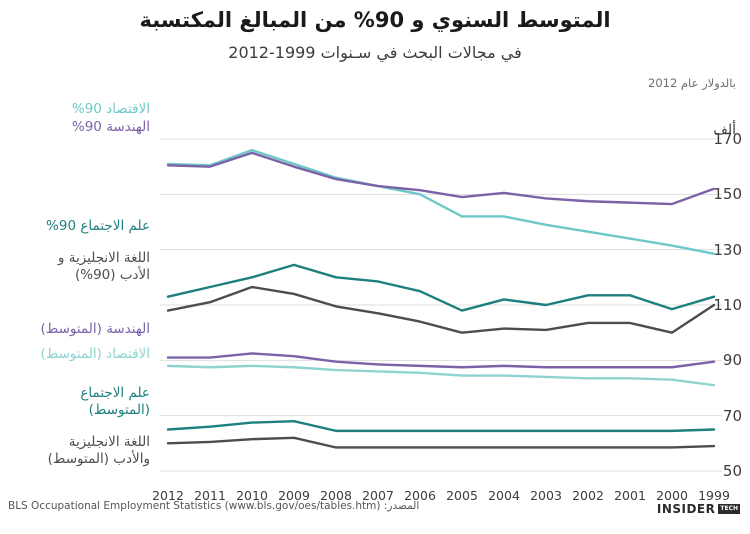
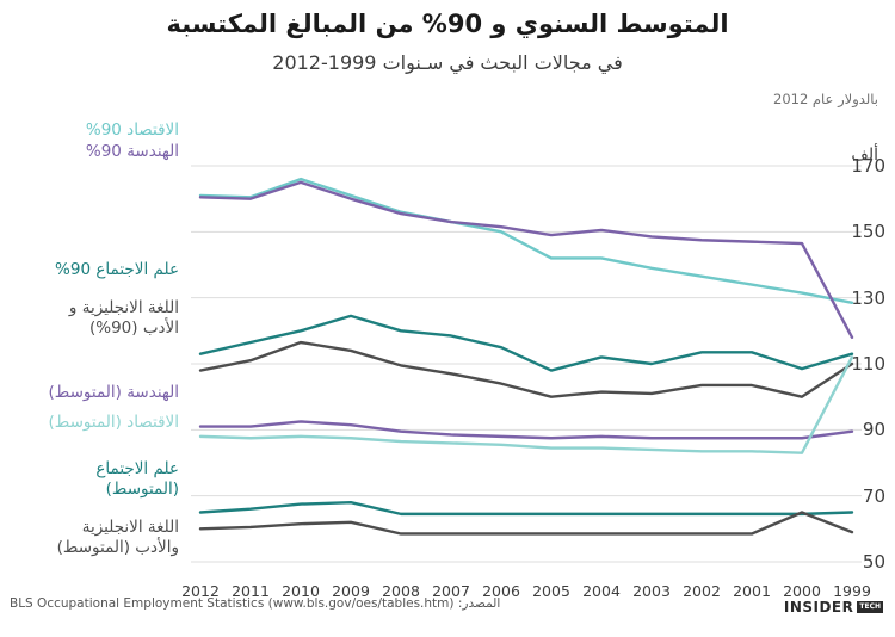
اللغة الانجليزية والأدب (المتوسط)/2000: 58 -> 65
الهندسة 90%/1999: 152 -> 118
الاقتصاد (المتوسط)/1999: 81 -> 112
